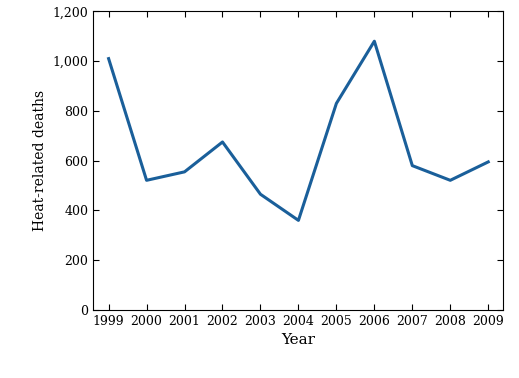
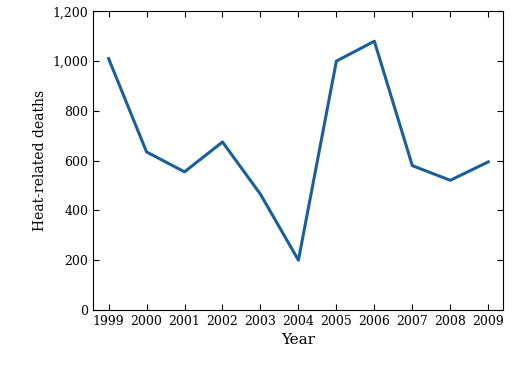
2000: 521 -> 635
2004: 360 -> 200
2005: 830 -> 1,000
